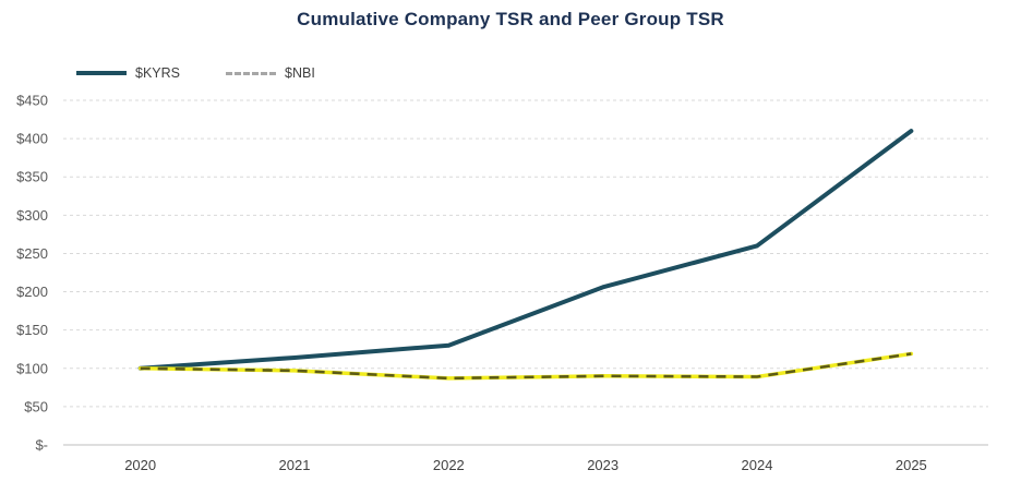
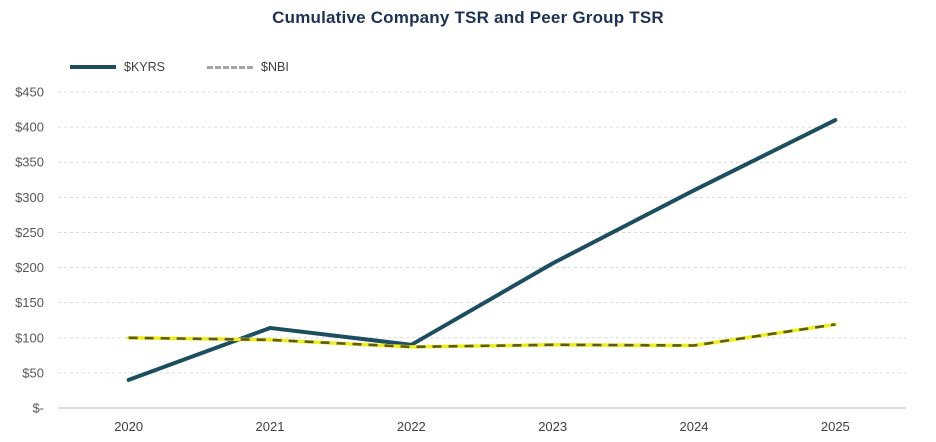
$KYRS/2020: $100 -> $40
$KYRS/2022: $130 -> $90
$KYRS/2024: $260 -> $310
